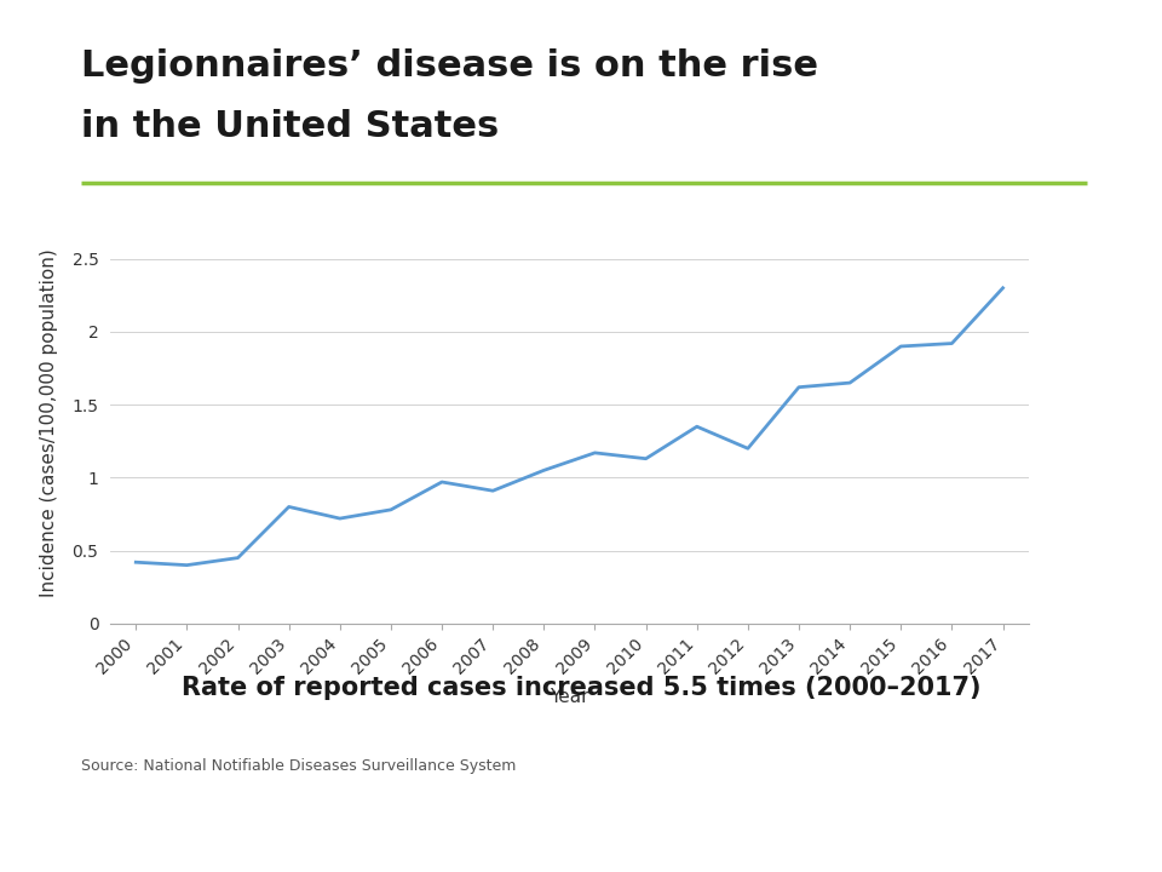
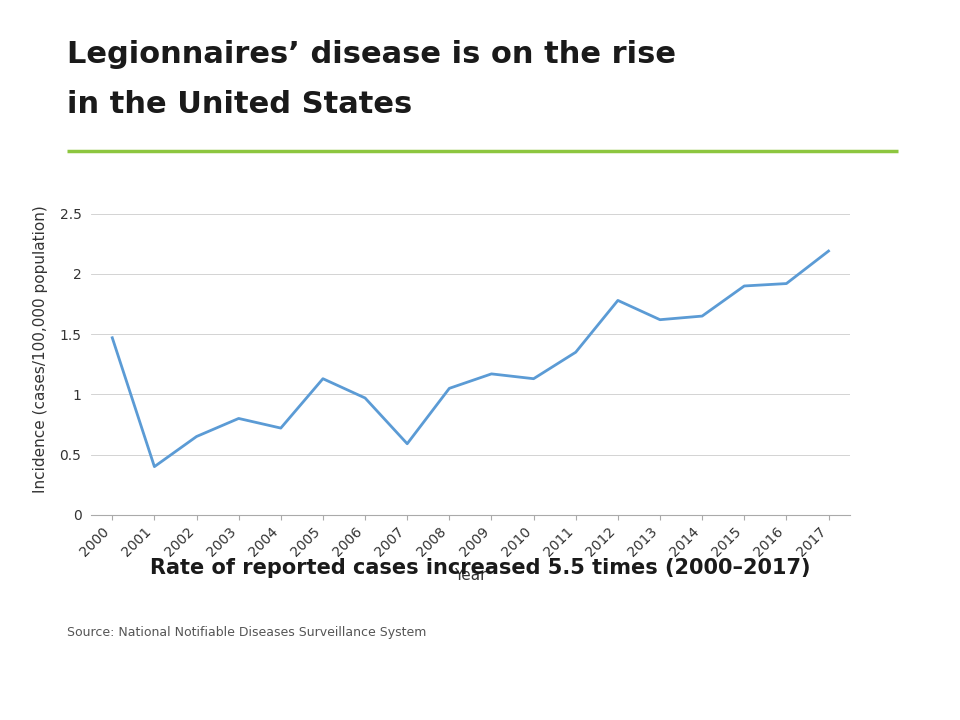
2000: 0.42 -> 1.47
2002: 0.45 -> 0.65
2005: 0.78 -> 1.13
2007: 0.91 -> 0.59
2012: 1.20 -> 1.78
2017: 2.30 -> 2.19
